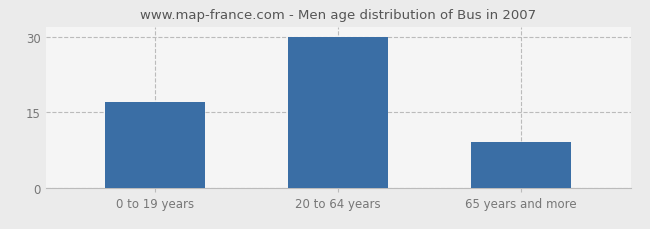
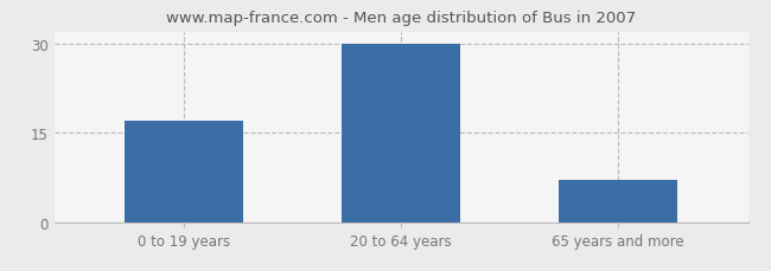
65 years and more: 9 -> 7
